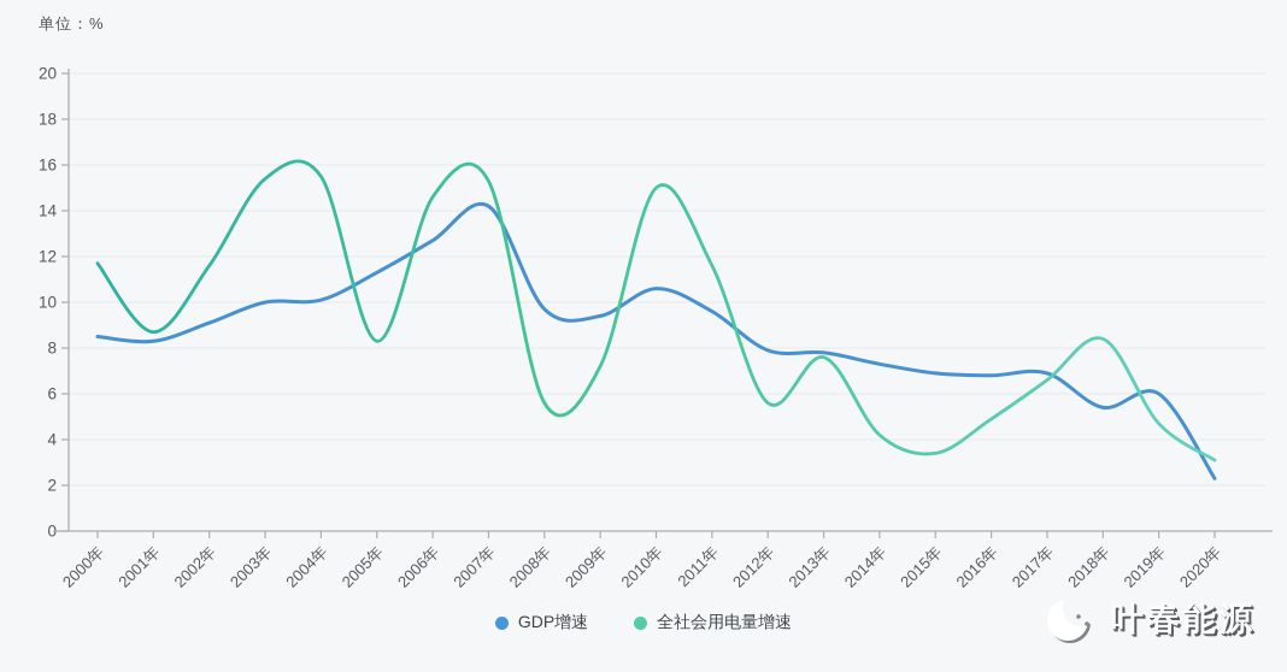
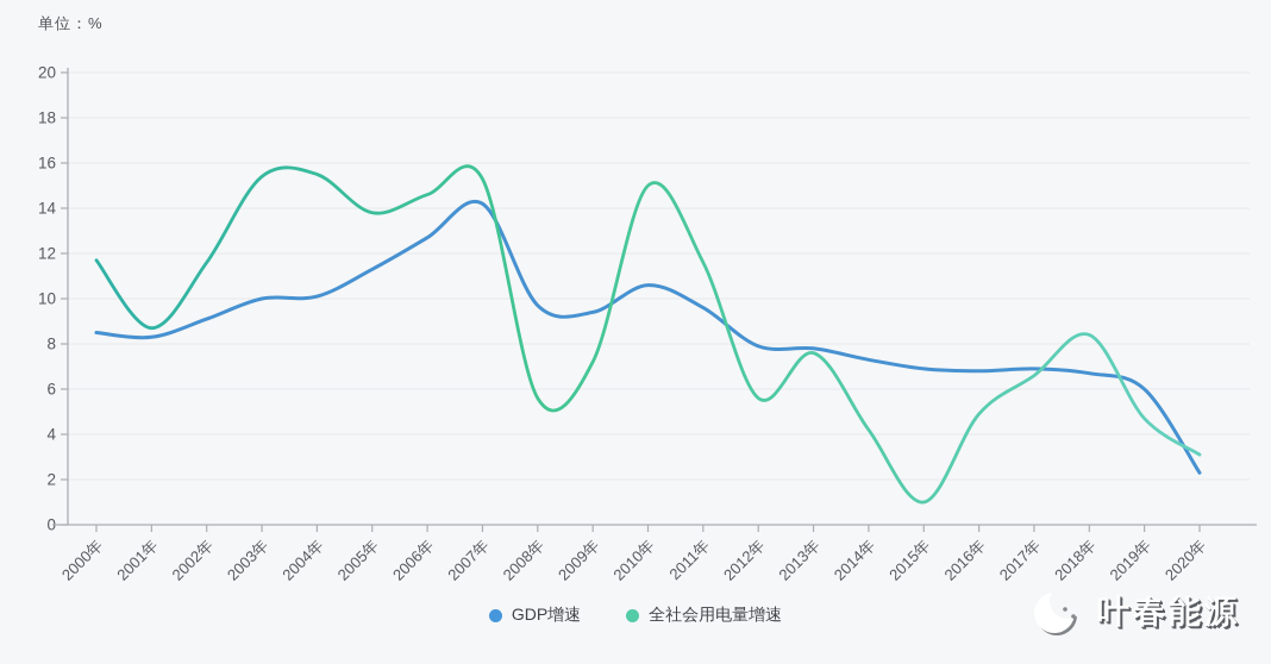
全社会用电量增速/2005年: 8.3 -> 13.8
全社会用电量增速/2015年: 3.4 -> 1.0
GDP增速/2018年: 5.4 -> 6.7
